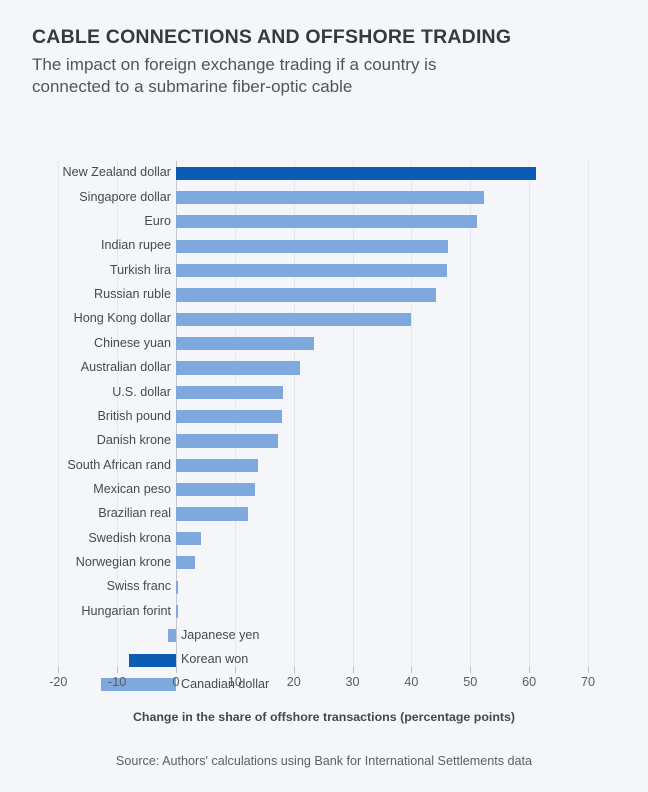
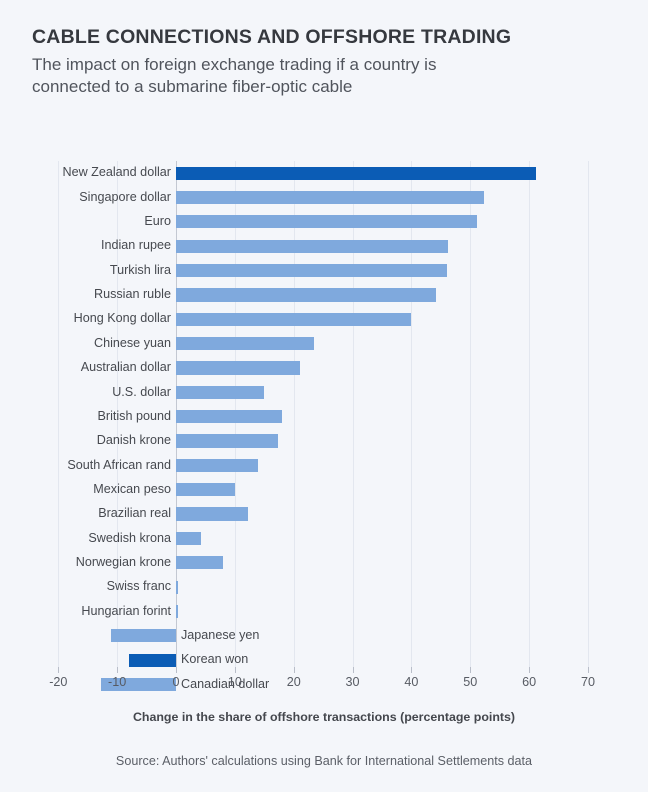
U.S. dollar: 18 -> 15
Mexican peso: 13 -> 10
Norwegian krone: 3 -> 8
Japanese yen: -1 -> -11
